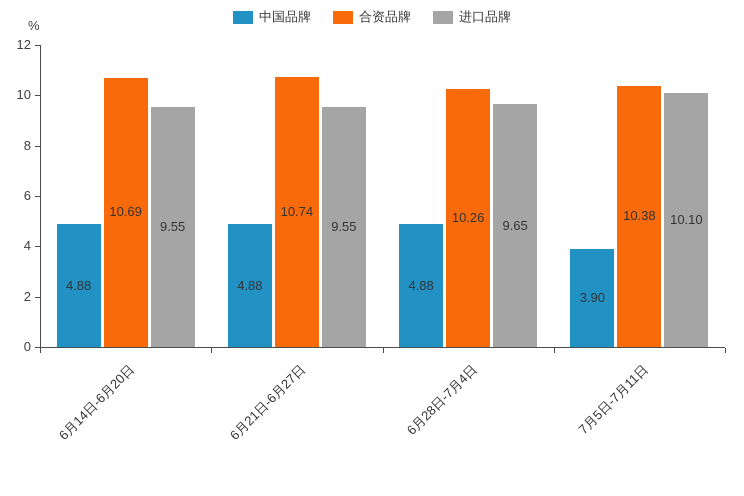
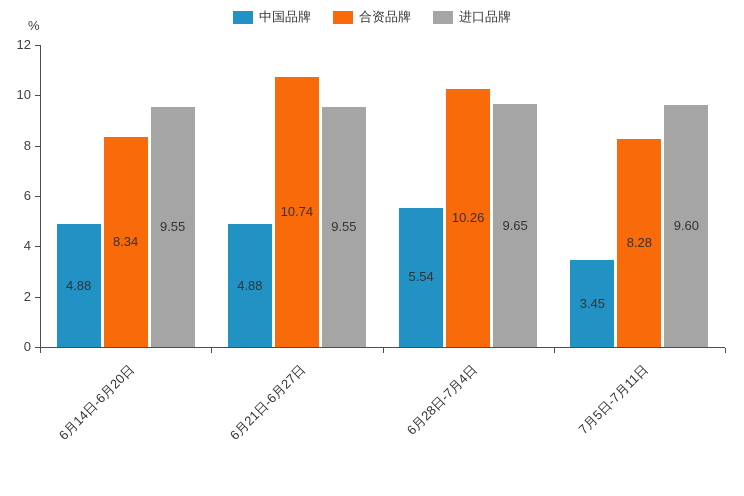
合资品牌/6月14日-6月20日: 10.69 -> 8.34
中国品牌/6月28日-7月4日: 4.88 -> 5.54
中国品牌/7月5日-7月11日: 3.90 -> 3.45
合资品牌/7月5日-7月11日: 10.38 -> 8.28
进口品牌/7月5日-7月11日: 10.10 -> 9.60
